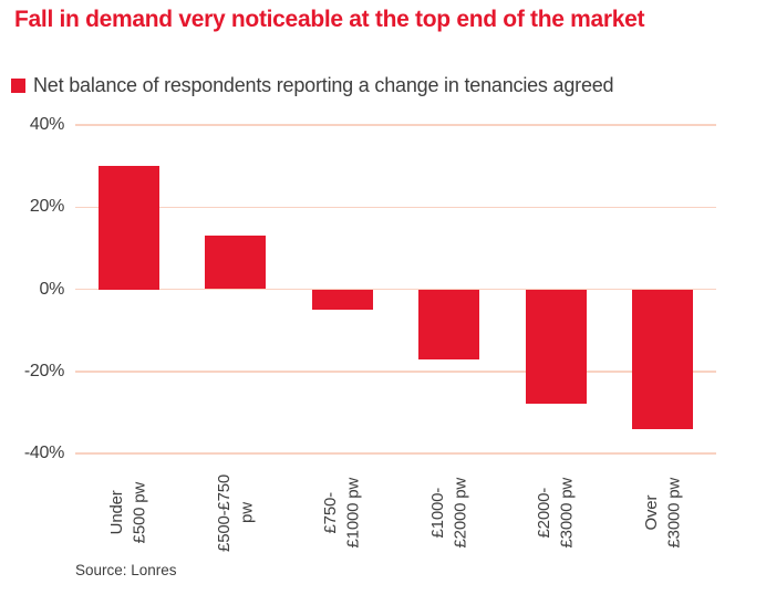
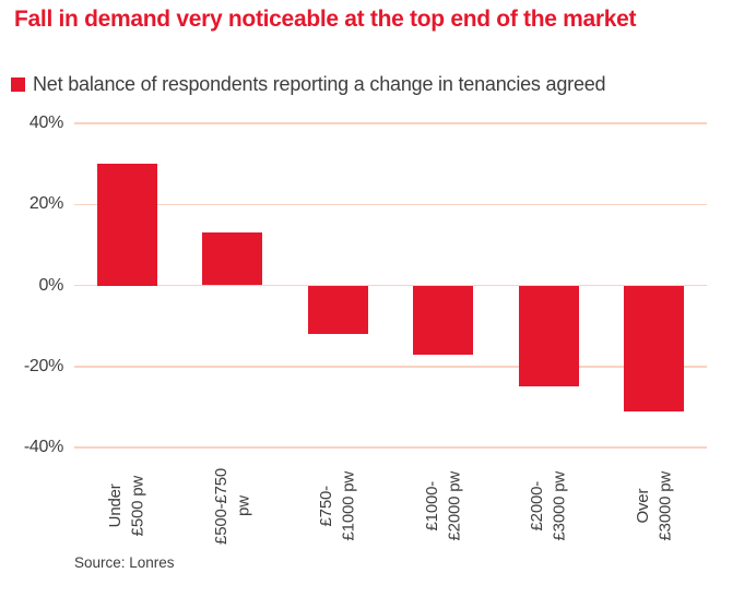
£750- £1000 pw: -5% -> -12%
£2000- £3000 pw: -28% -> -25%
Over £3000 pw: -34% -> -31%
